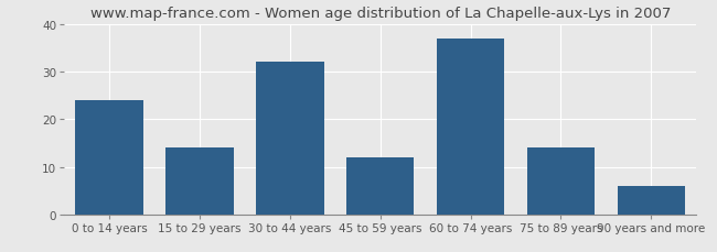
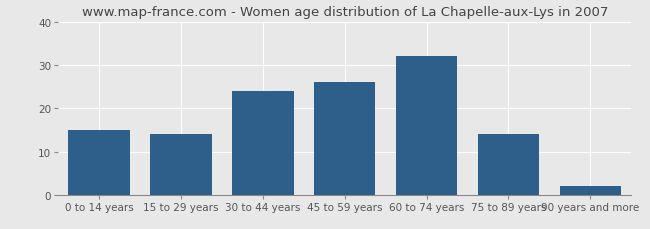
0 to 14 years: 24 -> 15
30 to 44 years: 32 -> 24
45 to 59 years: 12 -> 26
60 to 74 years: 37 -> 32
90 years and more: 6 -> 2
